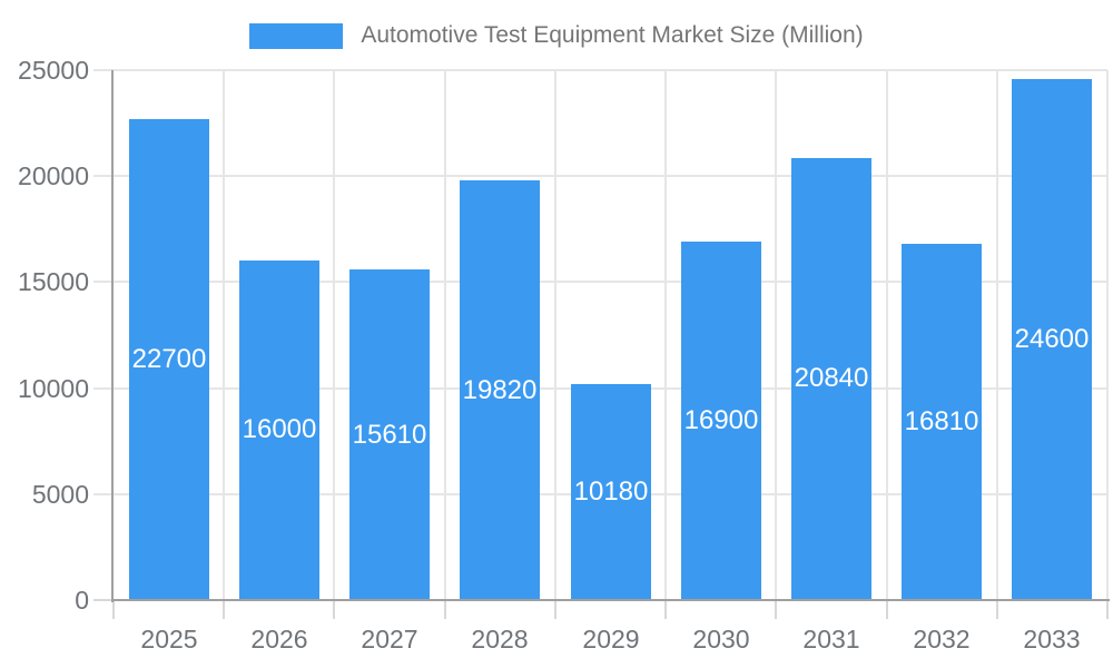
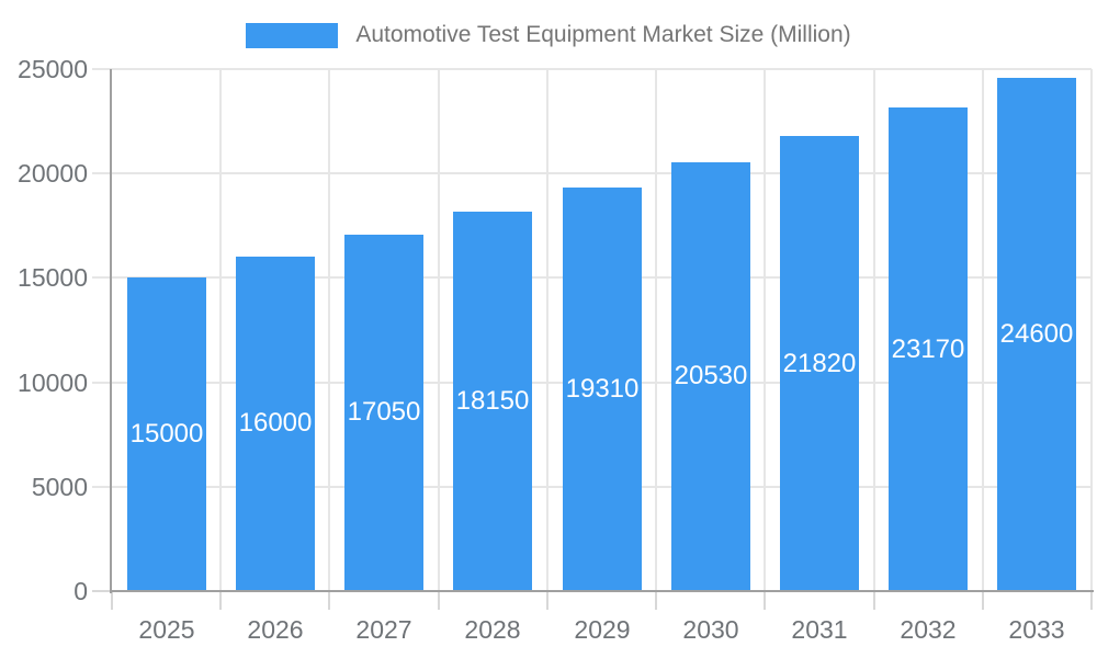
2025: 22700 -> 15000
2027: 15610 -> 17050
2028: 19820 -> 18150
2029: 10180 -> 19310
2030: 16900 -> 20530
2031: 20840 -> 21820
2032: 16810 -> 23170
